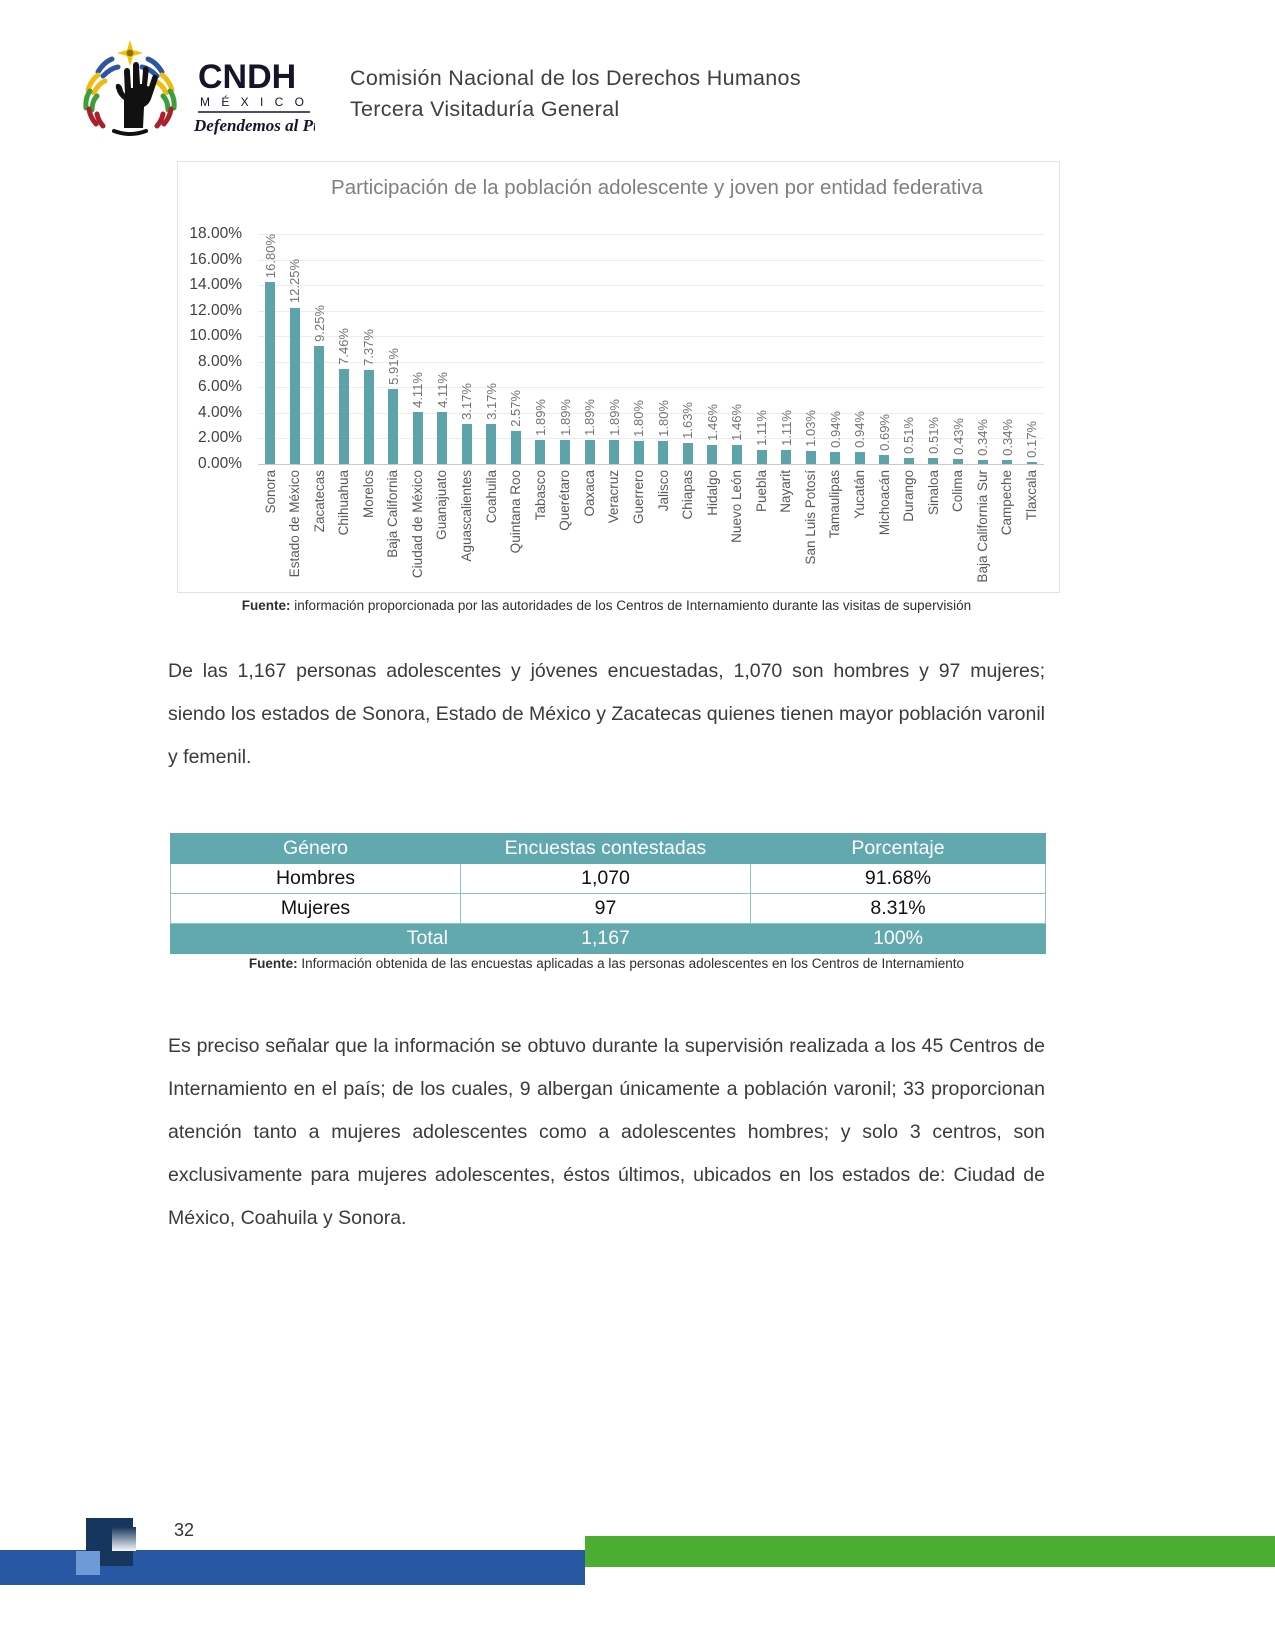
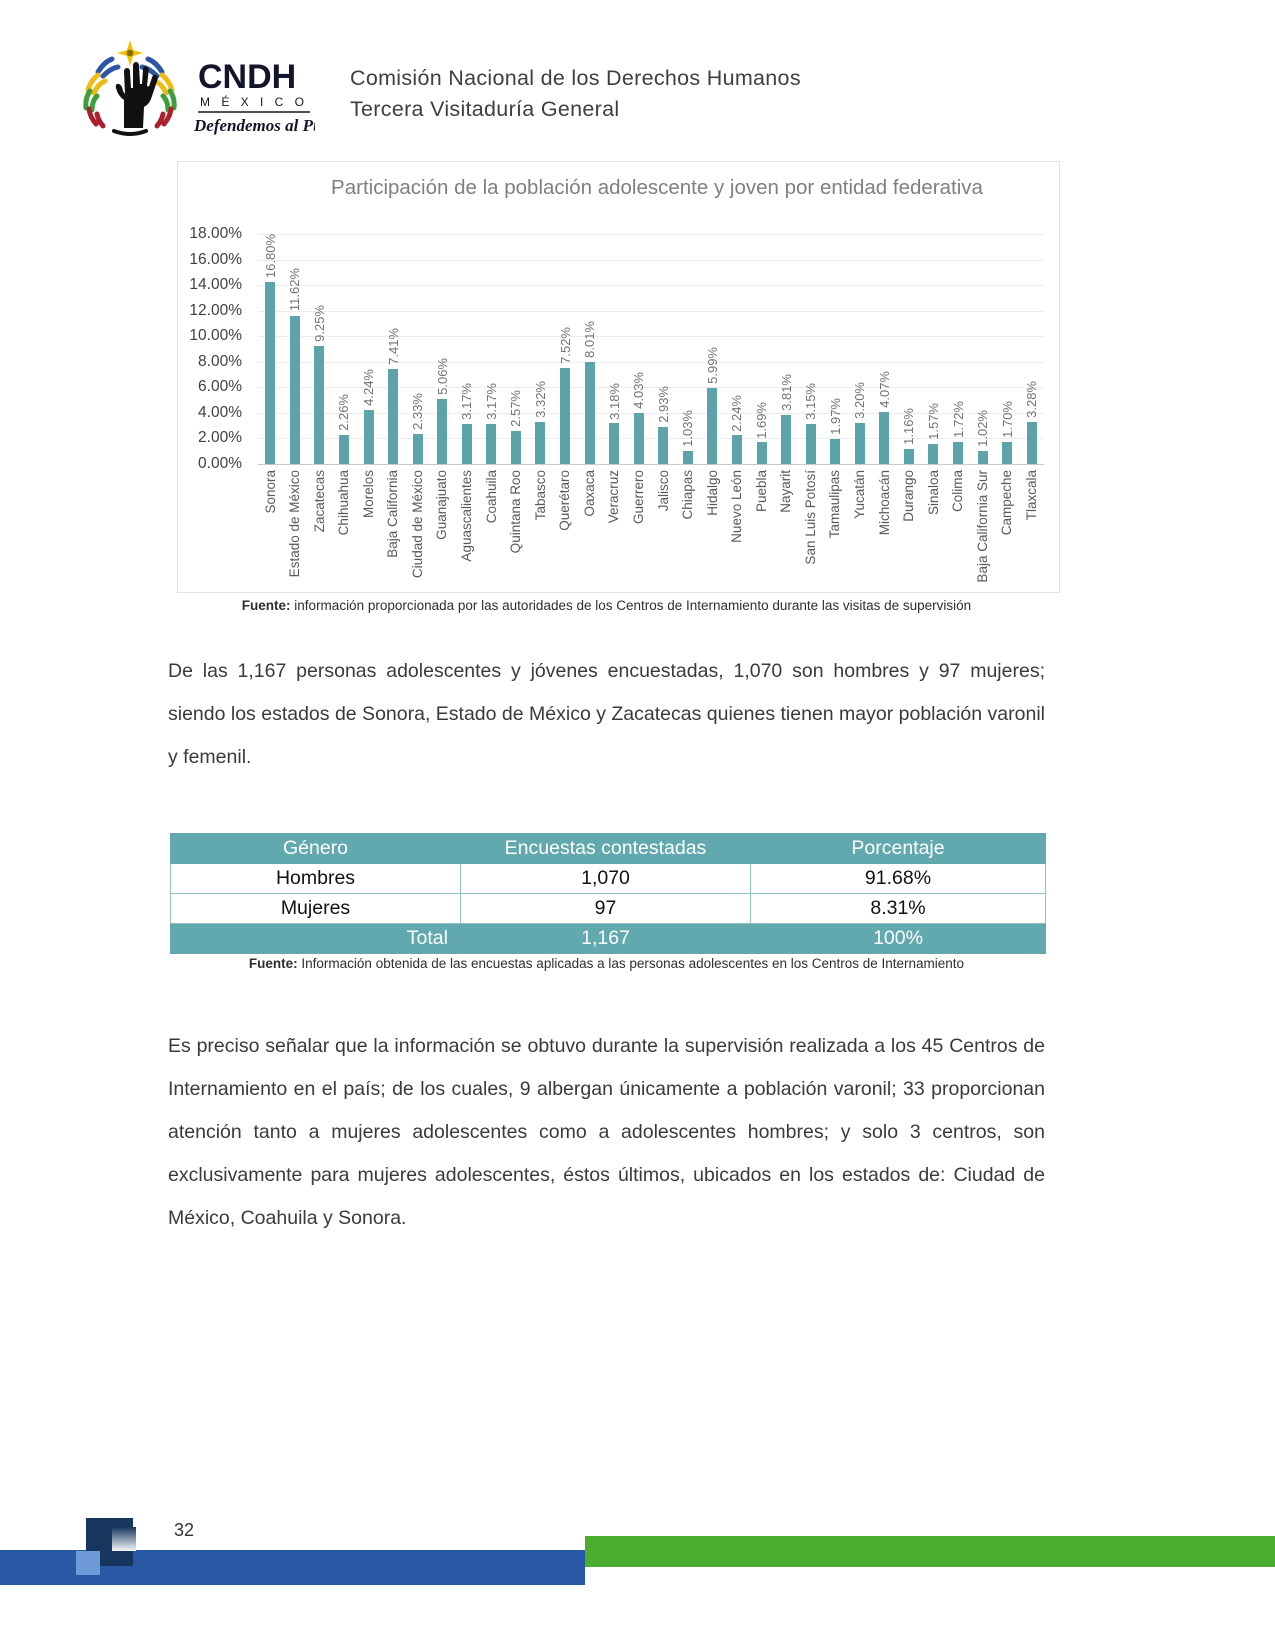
Estado de México: 12.25% -> 11.62%
Chihuahua: 7.46% -> 2.26%
Morelos: 7.37% -> 4.24%
Baja California: 5.91% -> 7.41%
Ciudad de México: 4.11% -> 2.33%
Guanajuato: 4.11% -> 5.06%
Tabasco: 1.89% -> 3.32%
Querétaro: 1.89% -> 7.52%
Oaxaca: 1.89% -> 8.01%
Veracruz: 1.89% -> 3.18%
Guerrero: 1.80% -> 4.03%
Jalisco: 1.80% -> 2.93%
Chiapas: 1.63% -> 1.03%
Hidalgo: 1.46% -> 5.99%
Nuevo León: 1.46% -> 2.24%
Puebla: 1.11% -> 1.69%
Nayarit: 1.11% -> 3.81%
San Luis Potosí: 1.03% -> 3.15%
Tamaulipas: 0.94% -> 1.97%
Yucatán: 0.94% -> 3.20%
Michoacán: 0.69% -> 4.07%
Durango: 0.51% -> 1.16%
Sinaloa: 0.51% -> 1.57%
Colima: 0.43% -> 1.72%
Baja California Sur: 0.34% -> 1.02%
Campeche: 0.34% -> 1.70%
Tlaxcala: 0.17% -> 3.28%
